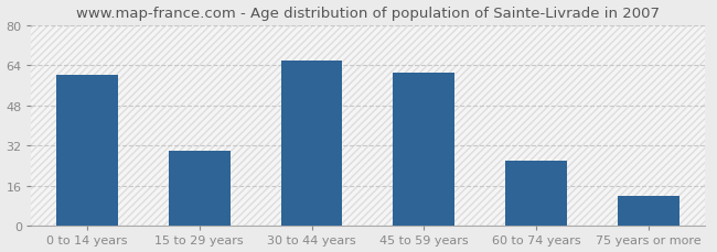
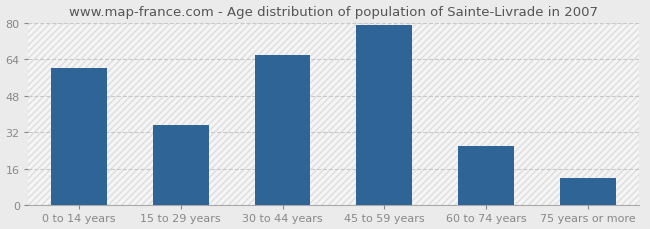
15 to 29 years: 30 -> 35
45 to 59 years: 61 -> 79
